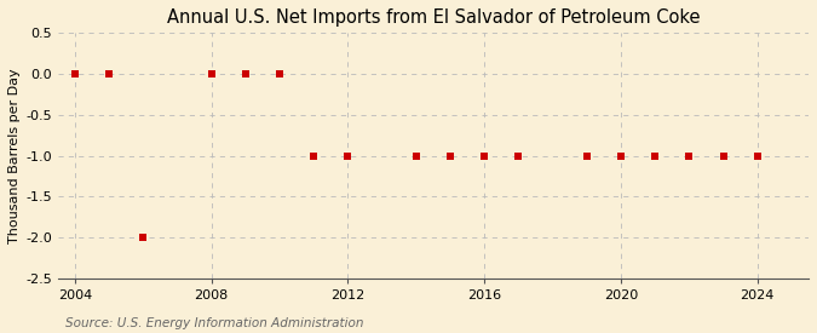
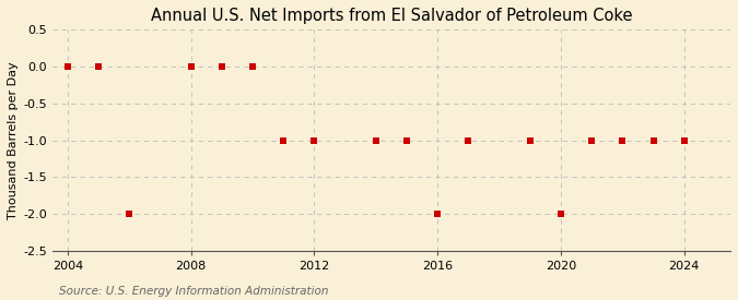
2016: -1 -> -2
2020: -1 -> -2
